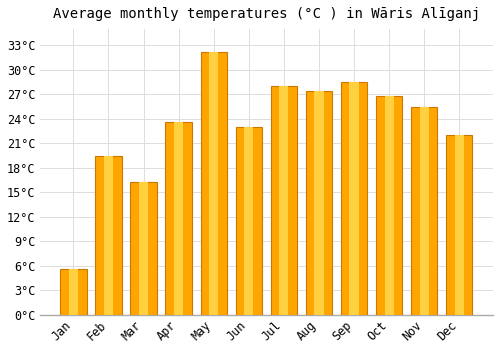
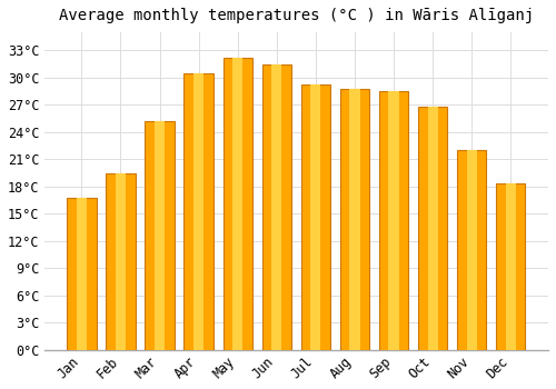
Jan: 5.6°C -> 16.8°C
Mar: 16.2°C -> 25.2°C
Apr: 23.6°C -> 30.5°C
Jun: 23.0°C -> 31.5°C
Jul: 28.0°C -> 29.3°C
Aug: 27.4°C -> 28.8°C
Nov: 25.4°C -> 22.0°C
Dec: 22.0°C -> 18.3°C
